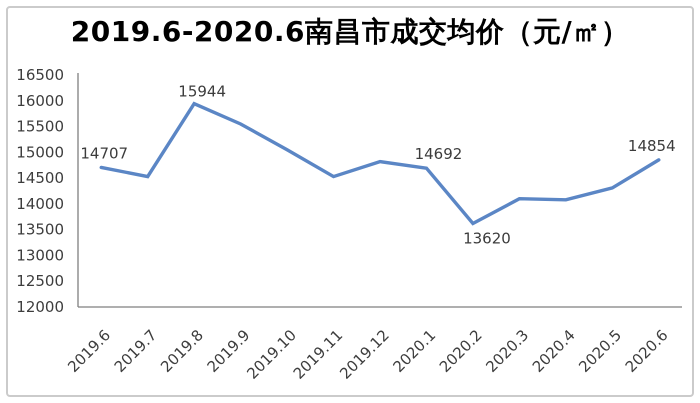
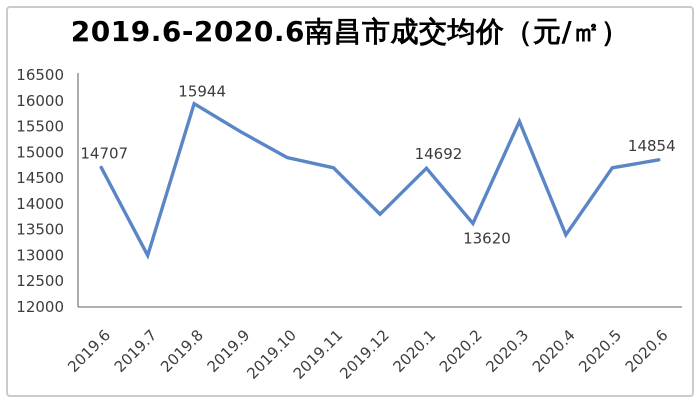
2019.7: 14500 -> 13000
2019.9: 15600 -> 15400
2019.10: 15000 -> 14900
2019.11: 14500 -> 14700
2019.12: 14800 -> 13800
2020.3: 14100 -> 15600
2020.4: 14100 -> 13400
2020.5: 14300 -> 14700
